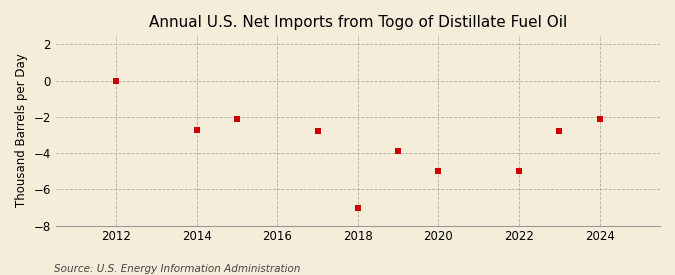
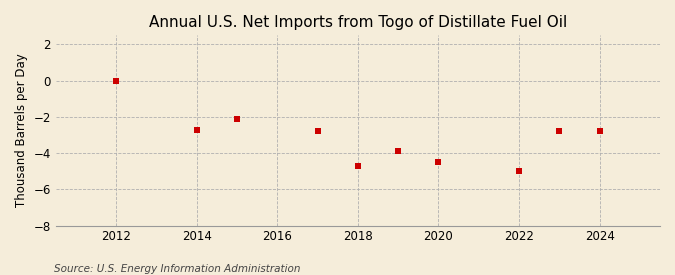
2018: -7.0 -> -4.7
2020: -5.0 -> -4.5
2024: -2.1 -> -2.8
